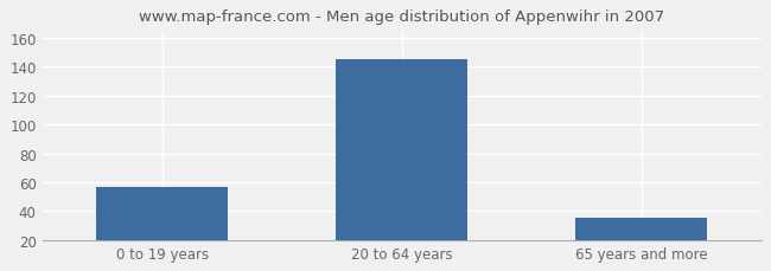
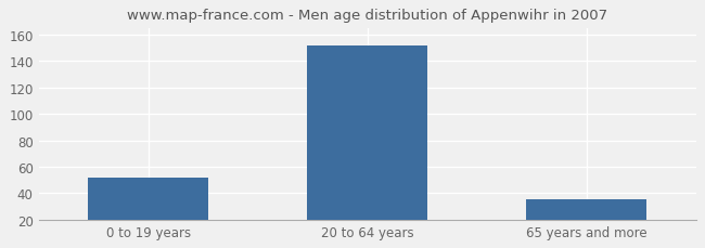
0 to 19 years: 57 -> 52
20 to 64 years: 145 -> 152
